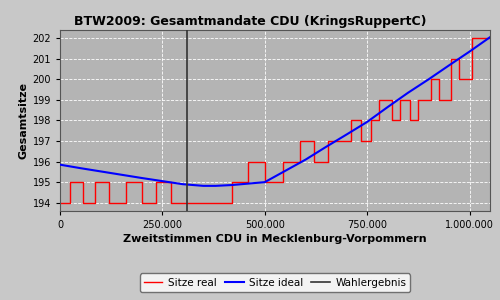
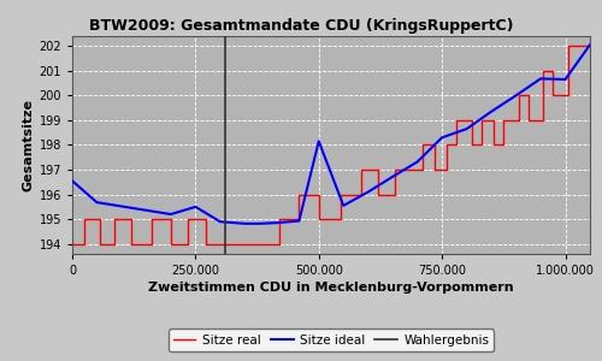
Sitze ideal/0: 195.85 -> 196.55
Sitze ideal/250.000: 195.05 -> 195.50
Sitze ideal/500.000: 195.00 -> 198.15
Sitze ideal/750.000: 197.93 -> 198.30
Sitze ideal/1.000.000: 201.35 -> 200.65
